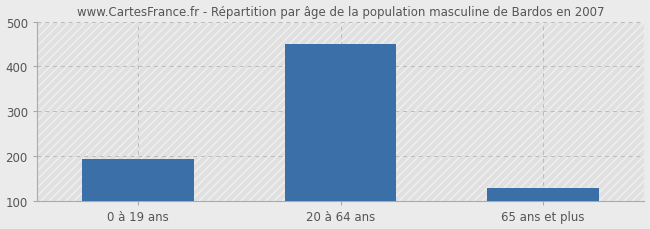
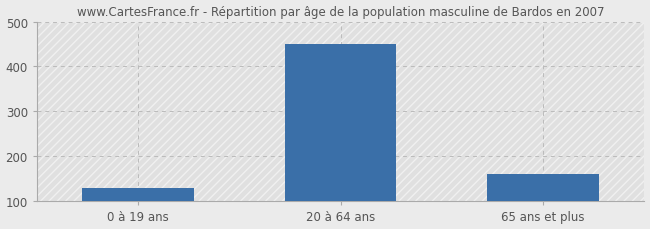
0 à 19 ans: 195 -> 130
65 ans et plus: 130 -> 160
